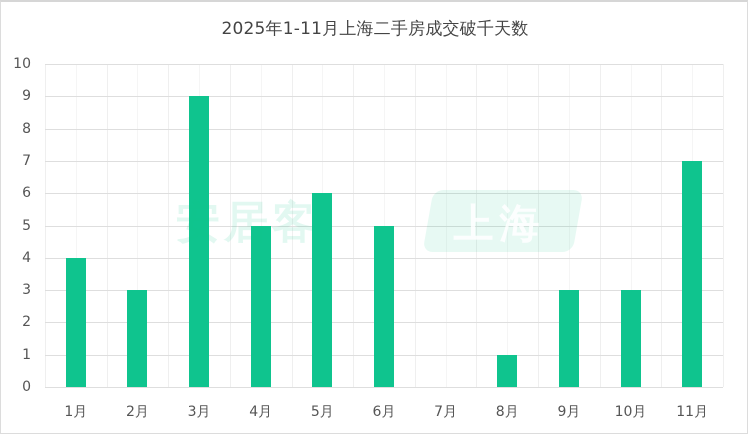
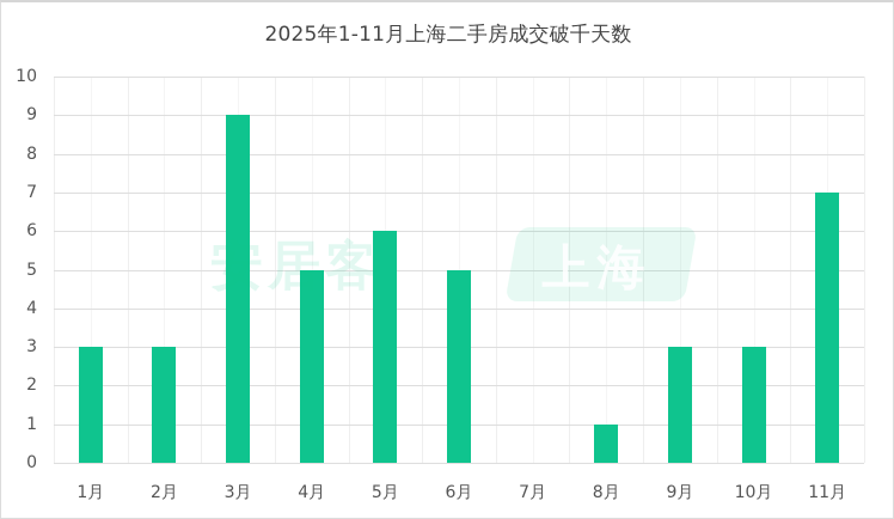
1月: 4 -> 3
